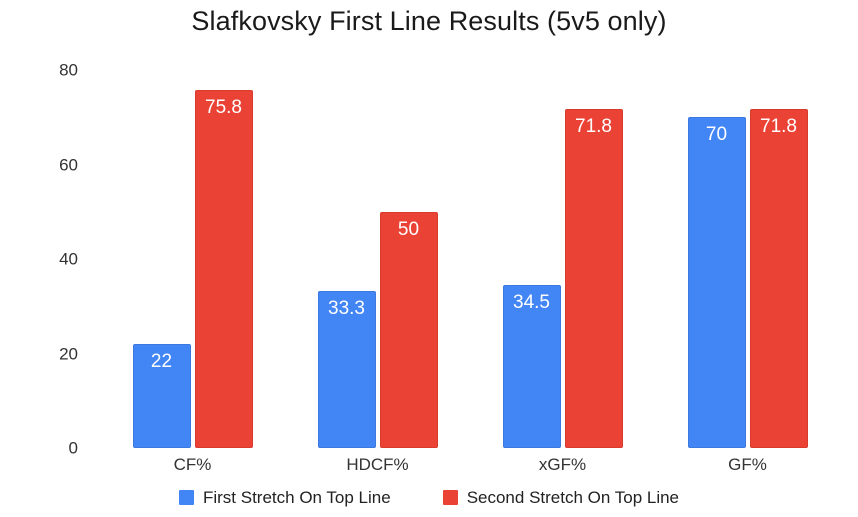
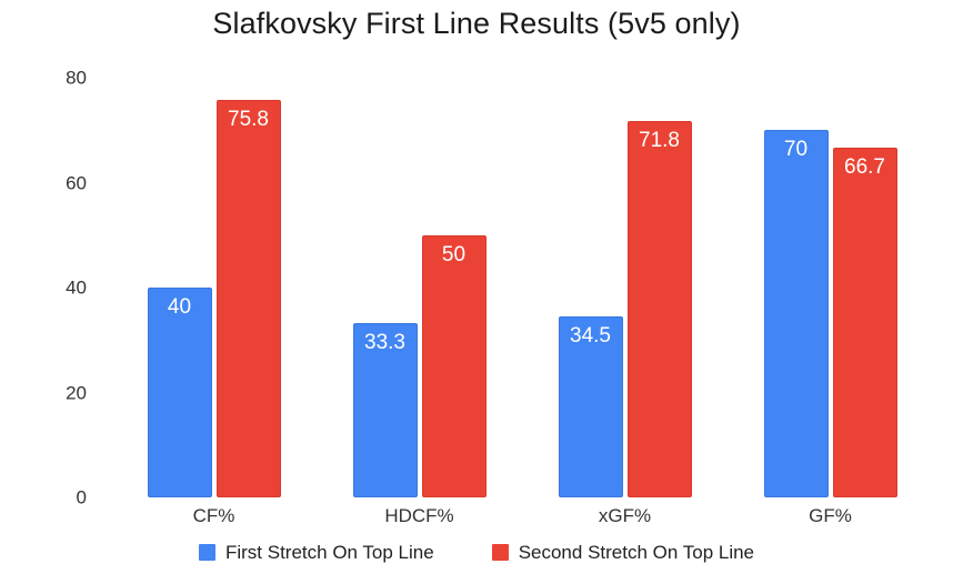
First Stretch On Top Line/CF%: 22 -> 40
Second Stretch On Top Line/GF%: 71.8 -> 66.7
